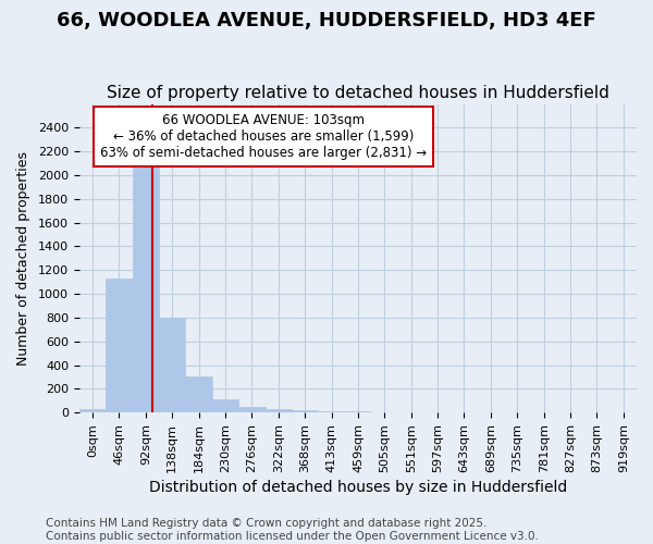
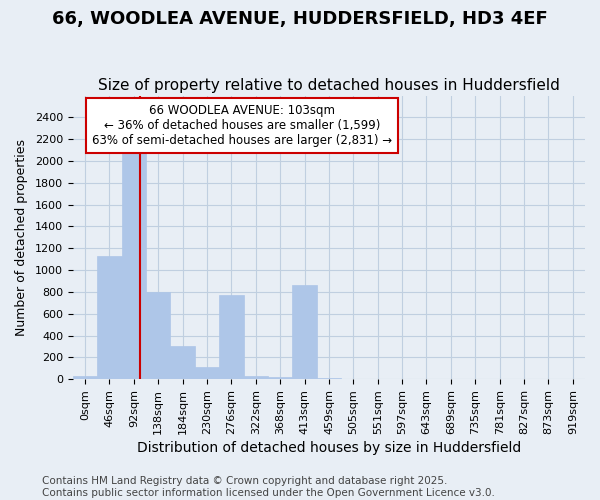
276sqm: 40 -> 770
413sqm: 20 -> 860
